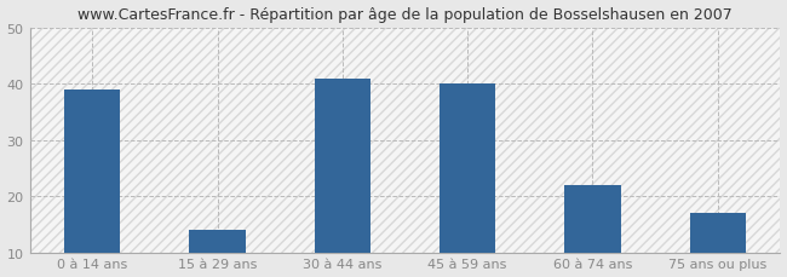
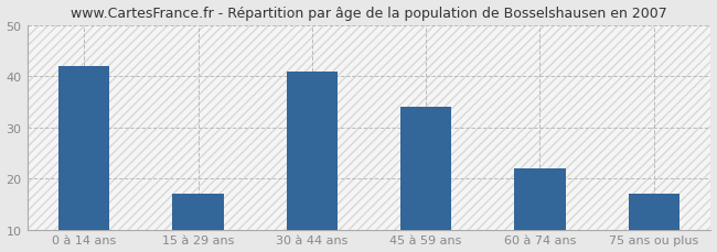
0 à 14 ans: 39 -> 42
15 à 29 ans: 14 -> 17
45 à 59 ans: 40 -> 34
